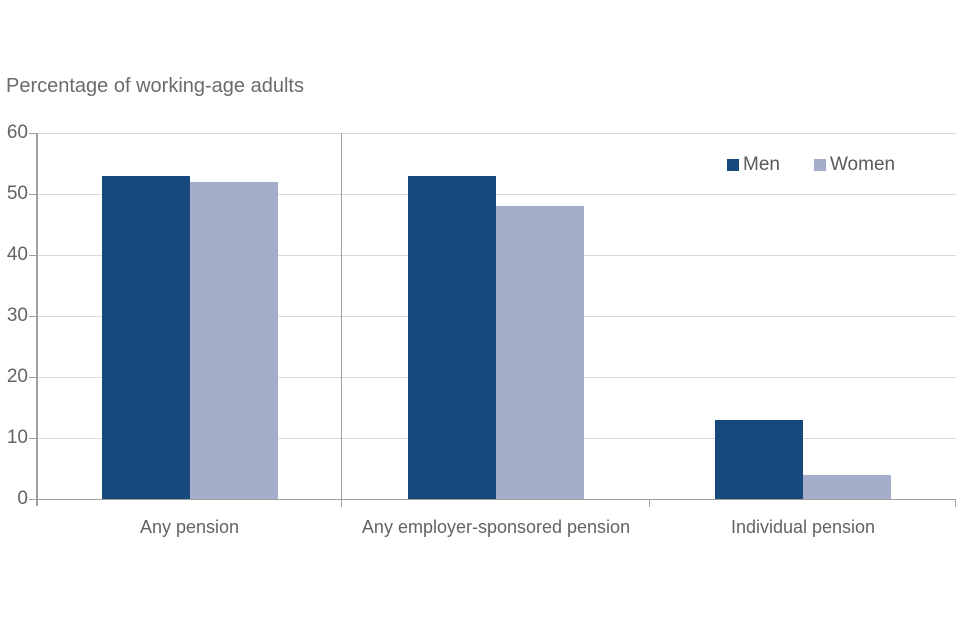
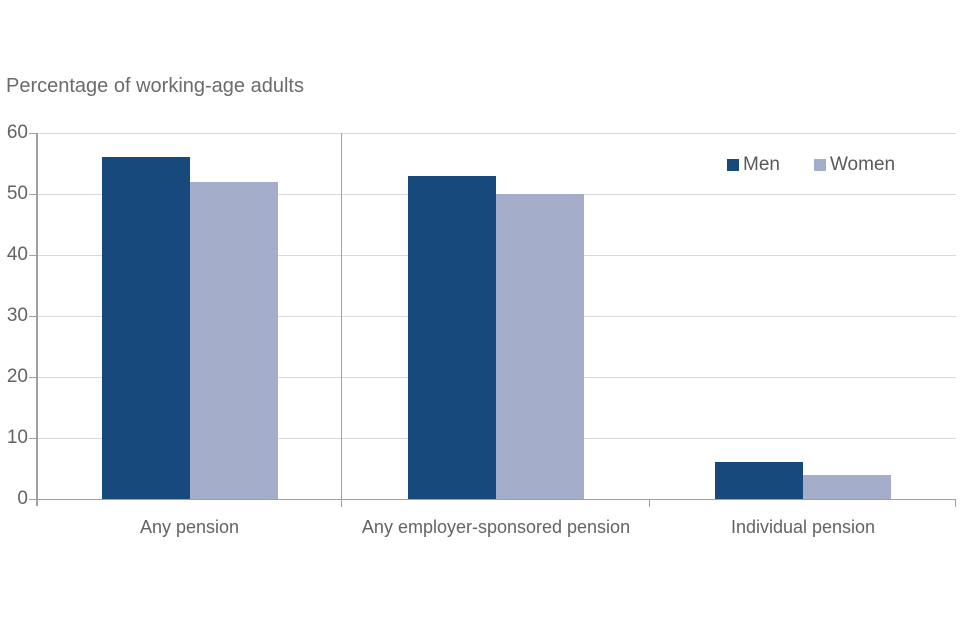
Men/Any pension: 53 -> 56
Women/Any employer-sponsored pension: 48 -> 50
Men/Individual pension: 13 -> 6
